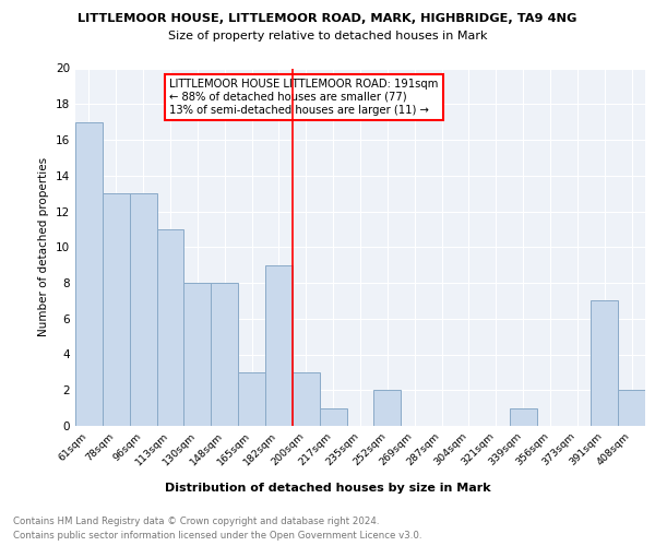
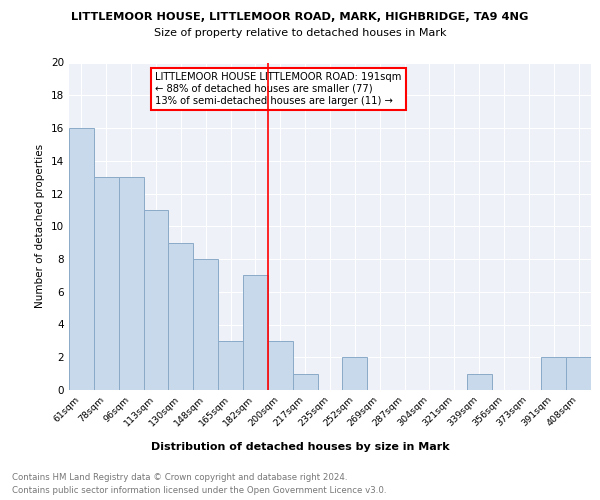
61sqm: 17 -> 16
130sqm: 8 -> 9
182sqm: 9 -> 7
391sqm: 7 -> 2
